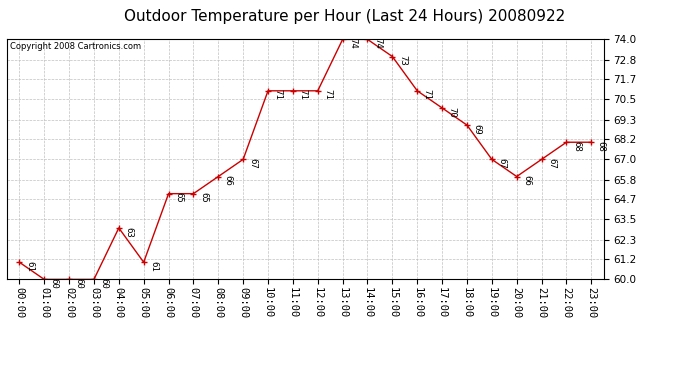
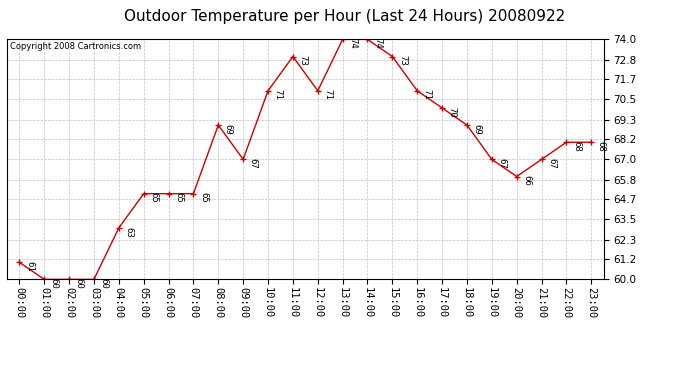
05:00: 61 -> 65
08:00: 66 -> 69
11:00: 71 -> 73
